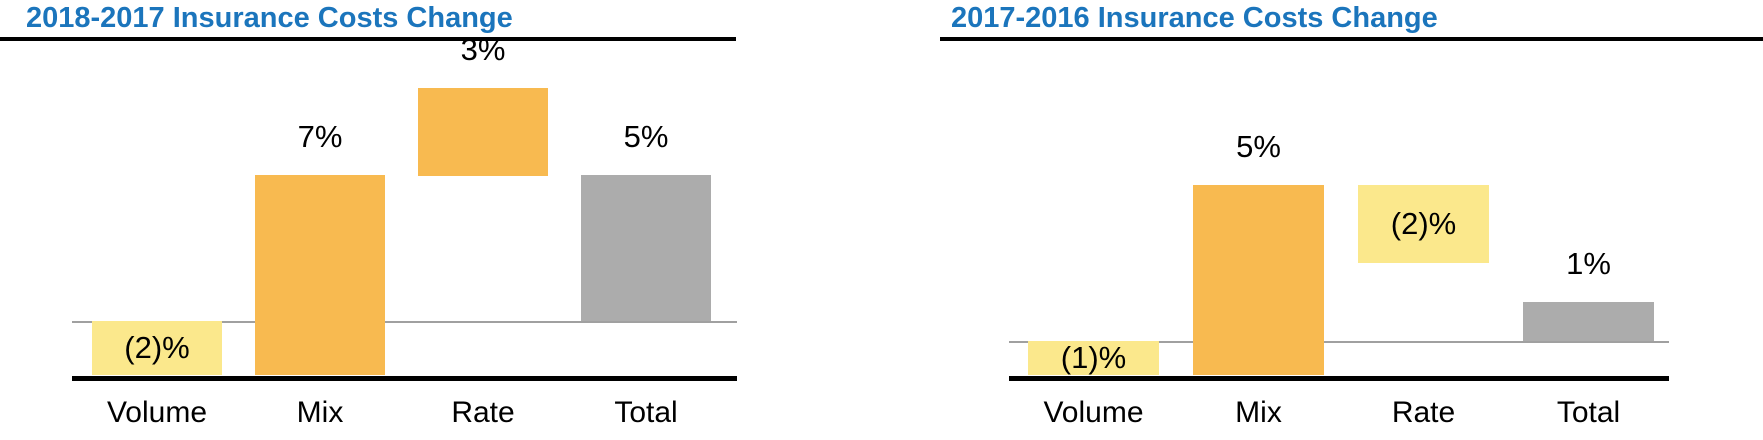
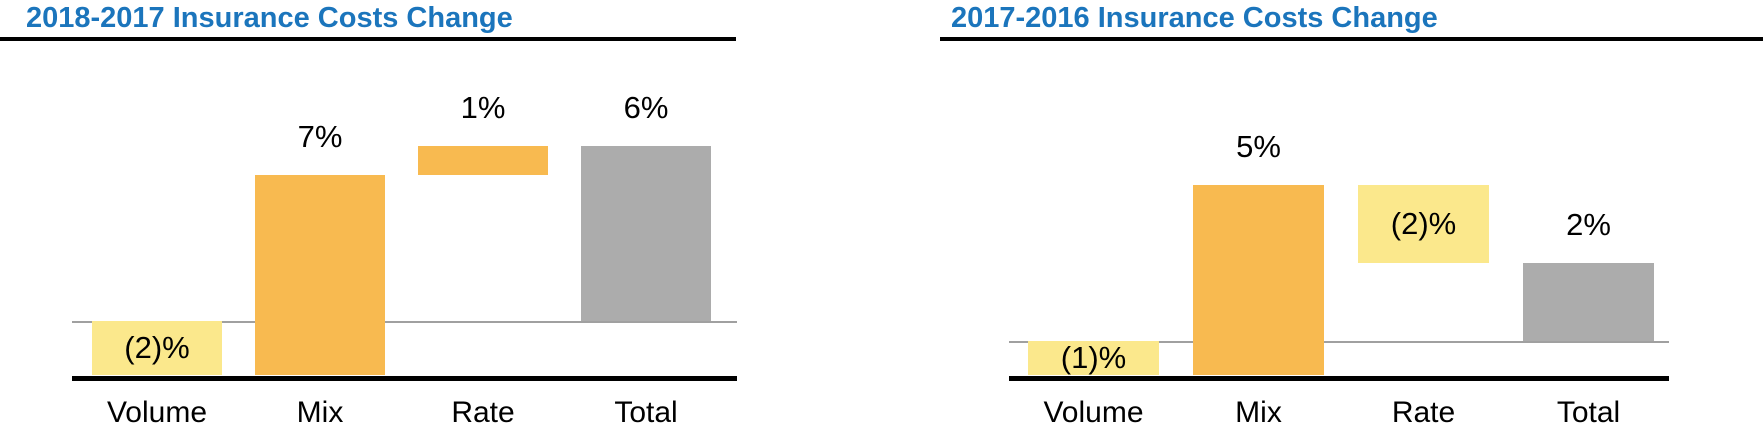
2018-2017 Insurance Costs Change/Rate: 3% -> 1%
2018-2017 Insurance Costs Change/Total: 5% -> 6%
2017-2016 Insurance Costs Change/Total: 1% -> 2%
